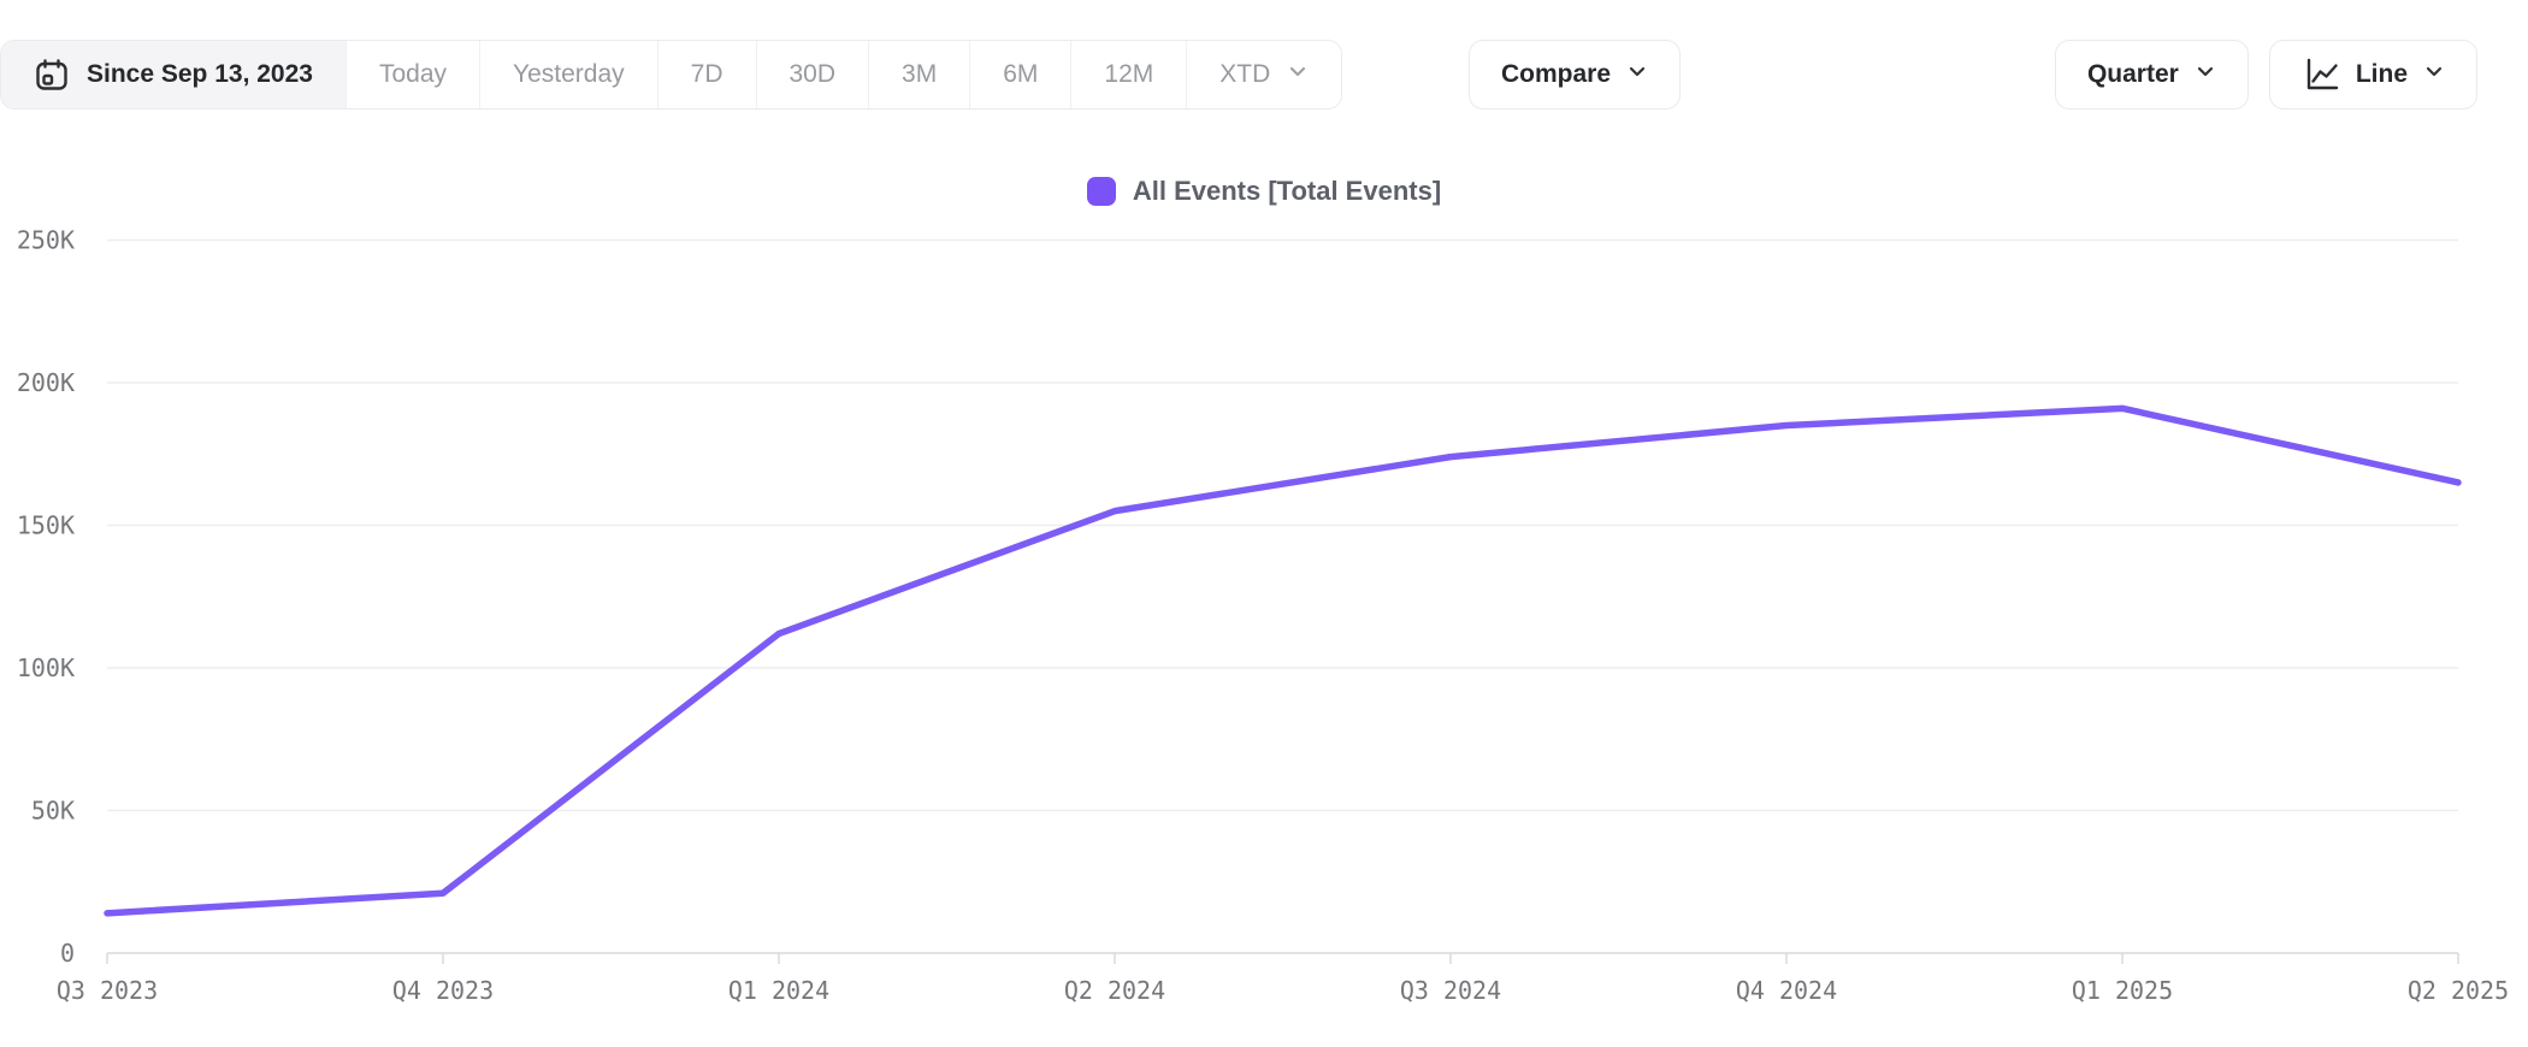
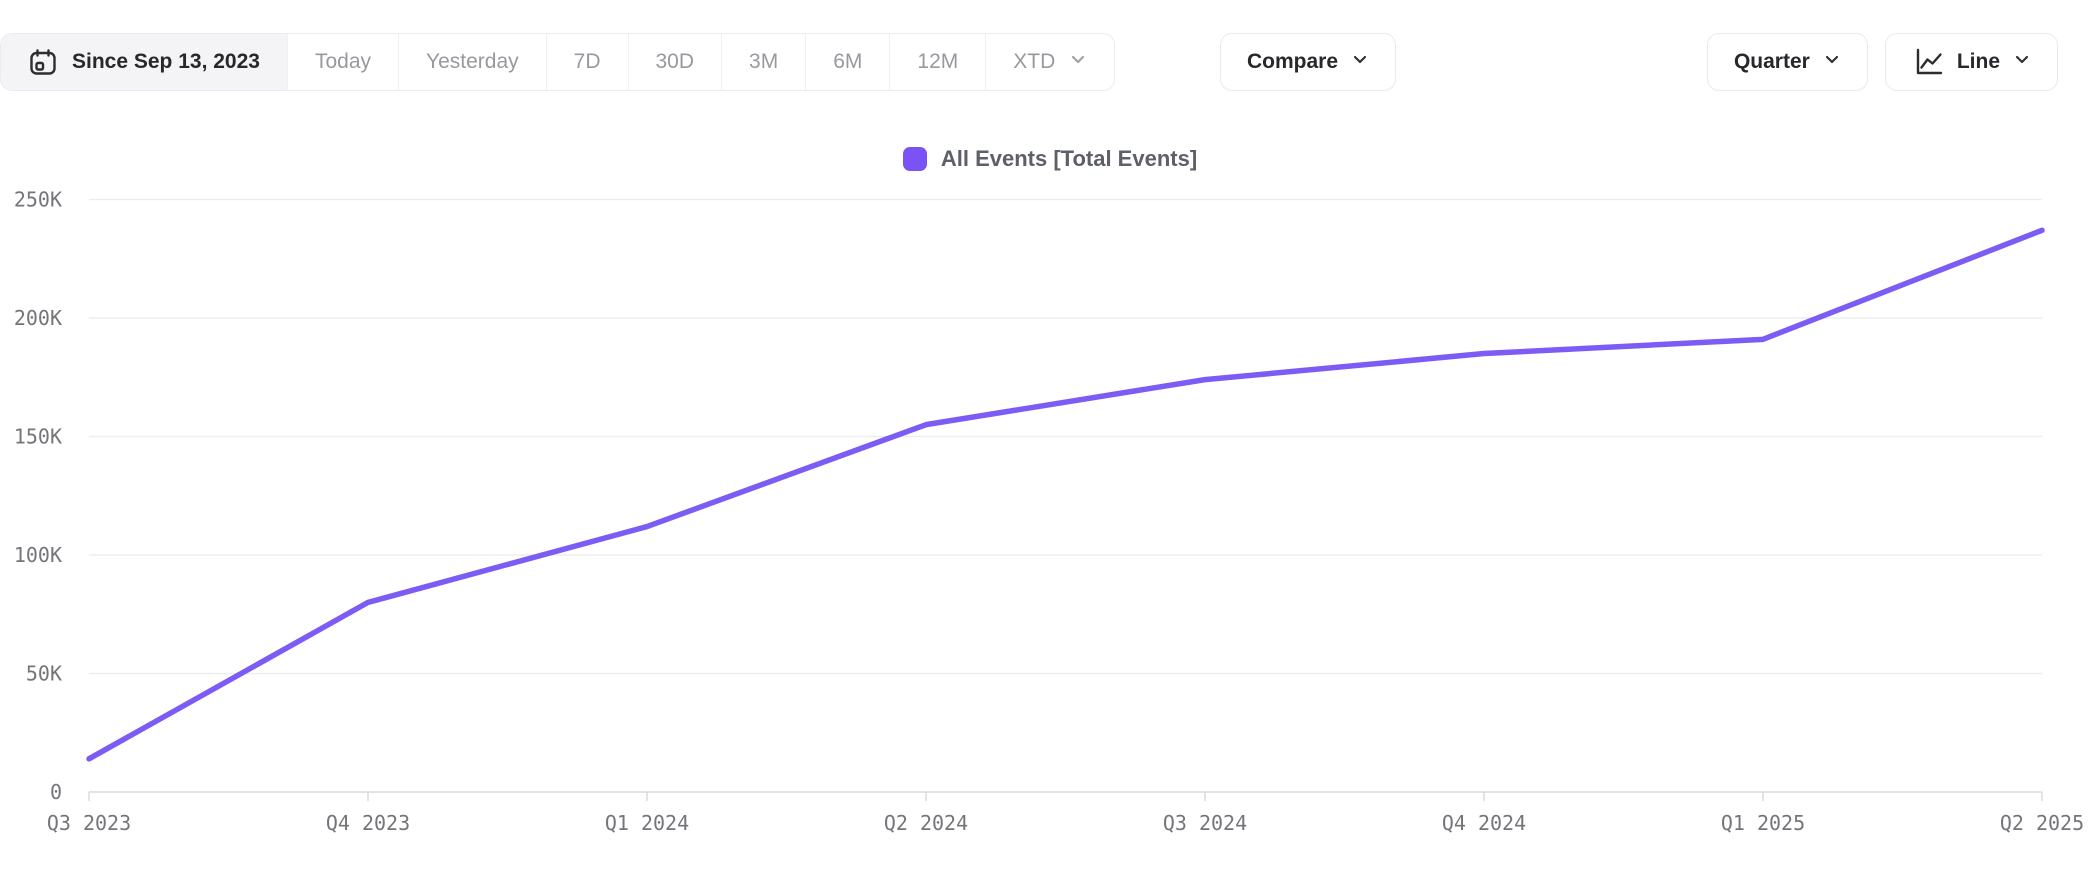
Q4 2023: 21K -> 80K
Q2 2025: 165K -> 237K
